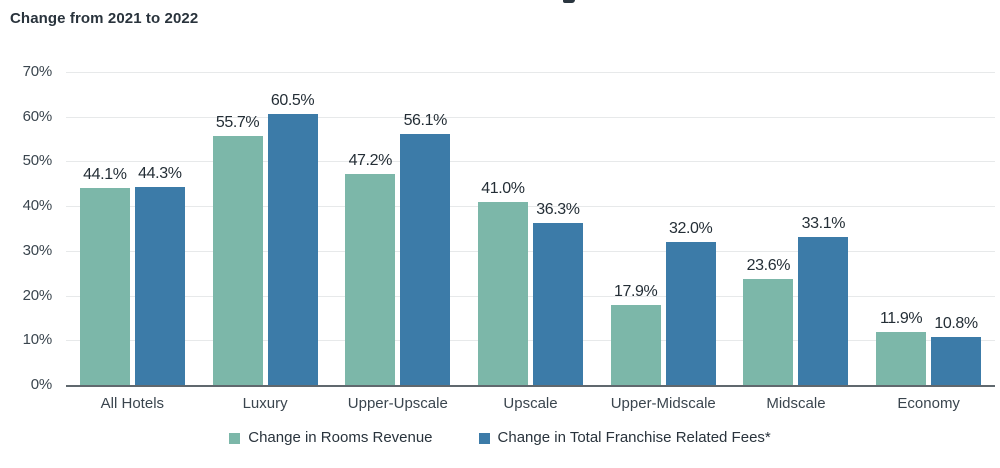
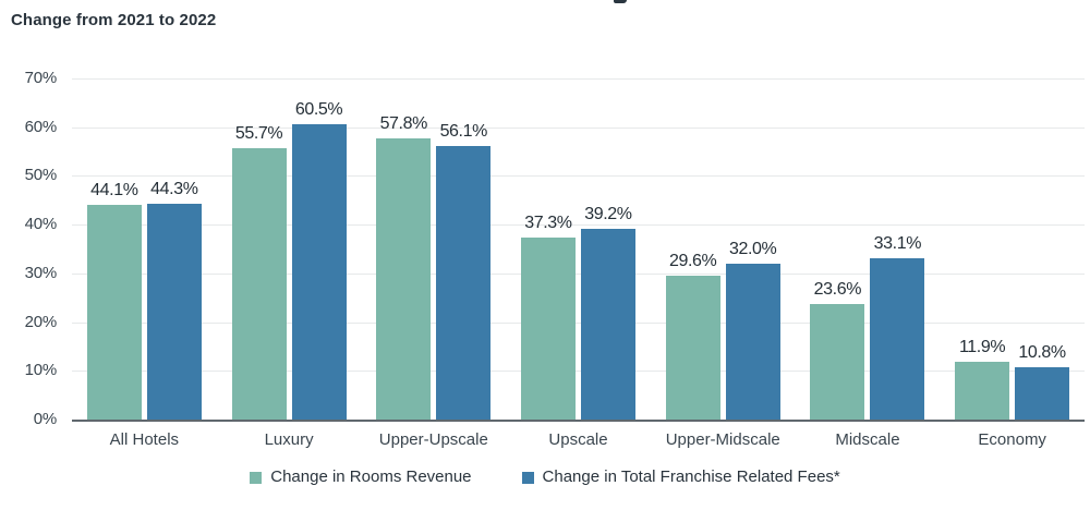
Change in Rooms Revenue/Upper-Upscale: 47.2% -> 57.8%
Change in Rooms Revenue/Upscale: 41.0% -> 37.3%
Change in Total Franchise Related Fees*/Upscale: 36.3% -> 39.2%
Change in Rooms Revenue/Upper-Midscale: 17.9% -> 29.6%
